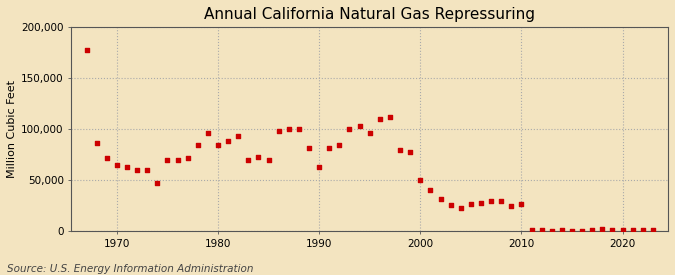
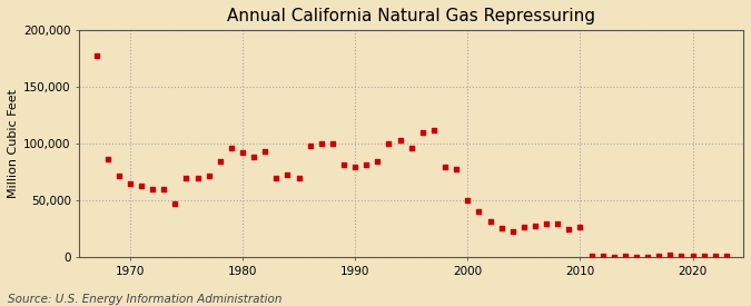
1980: 85,000 -> 92,000
1990: 63,000 -> 80,000
